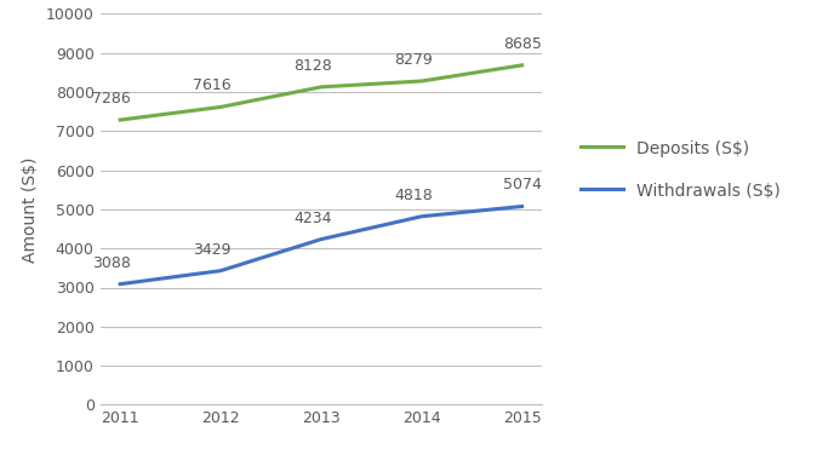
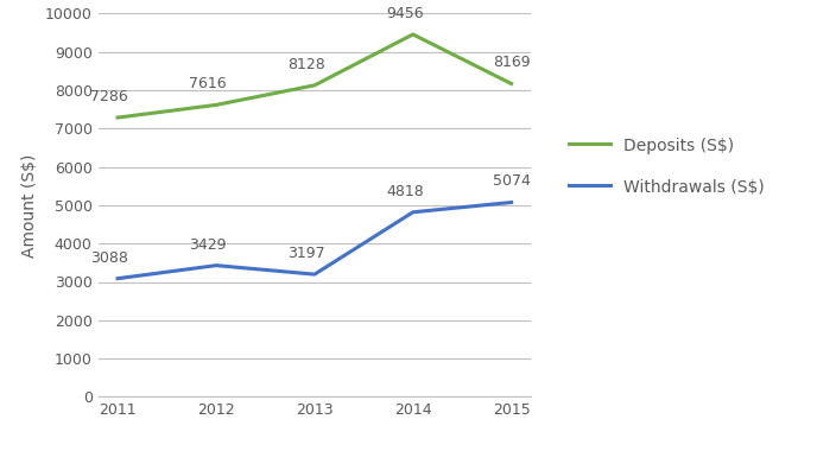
Withdrawals (S$)/2013: 4234 -> 3197
Deposits (S$)/2014: 8279 -> 9456
Deposits (S$)/2015: 8685 -> 8169
